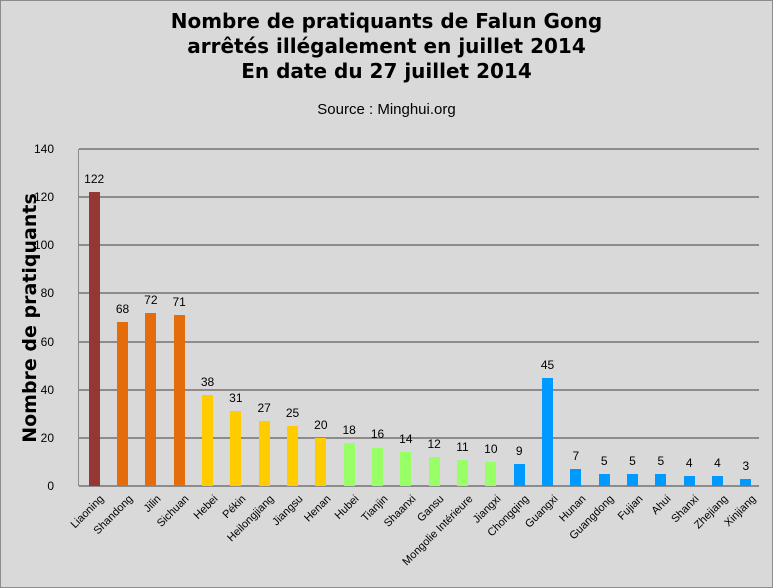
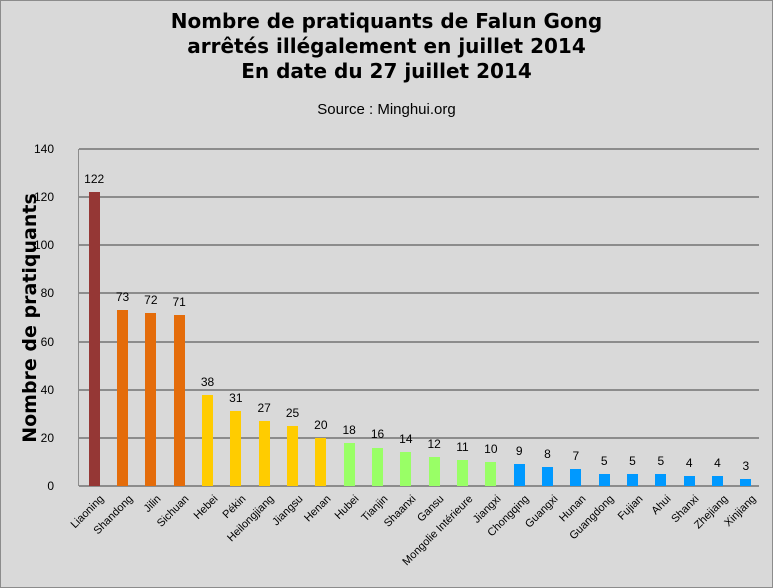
Shandong: 68 -> 73
Guangxi: 45 -> 8
